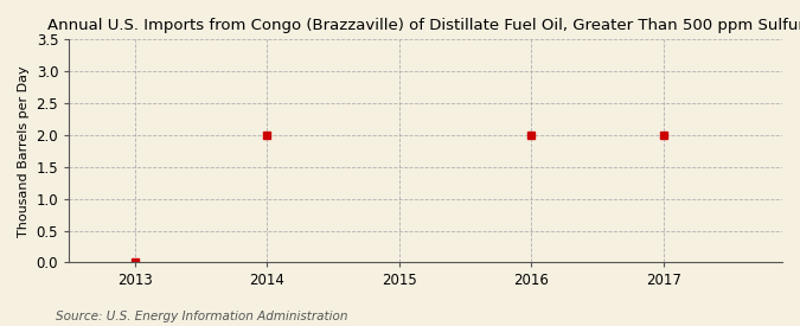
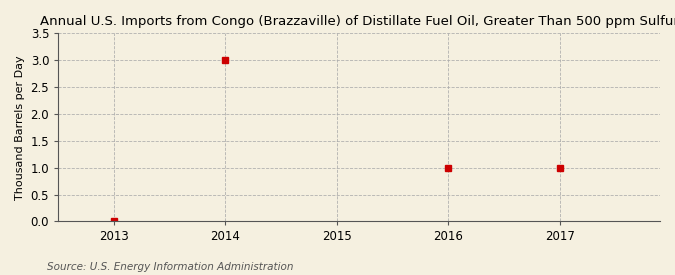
2014: 2 -> 3
2016: 2 -> 1
2017: 2 -> 1
